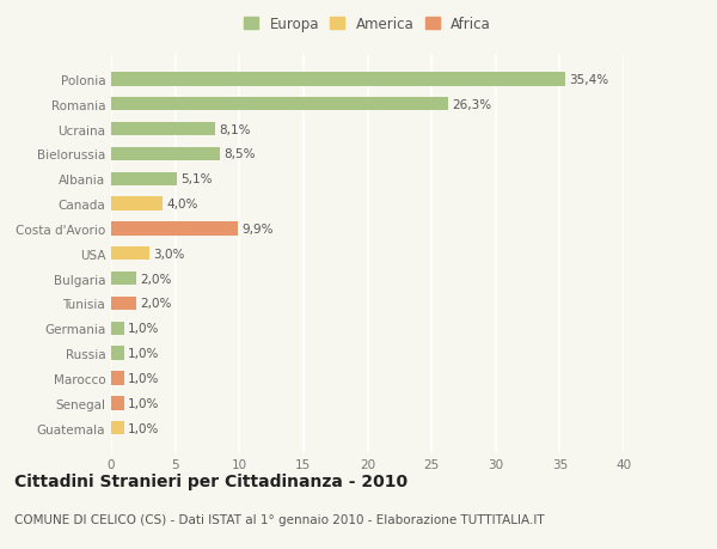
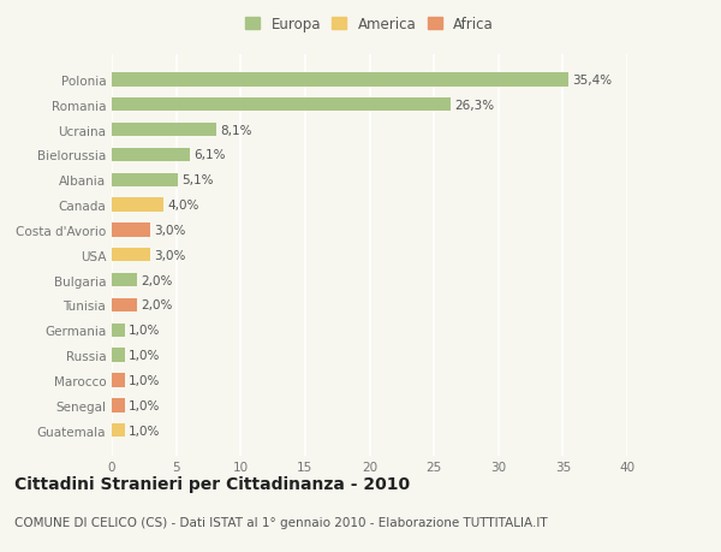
Bielorussia: 8,5% -> 6,1%
Costa d'Avorio: 9,9% -> 3,0%
